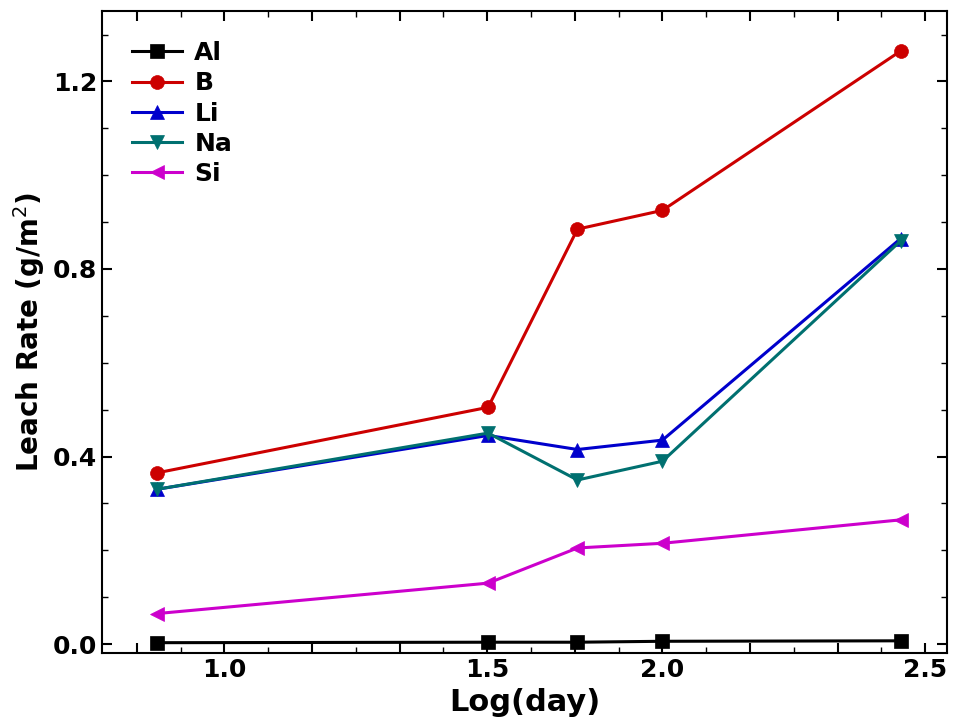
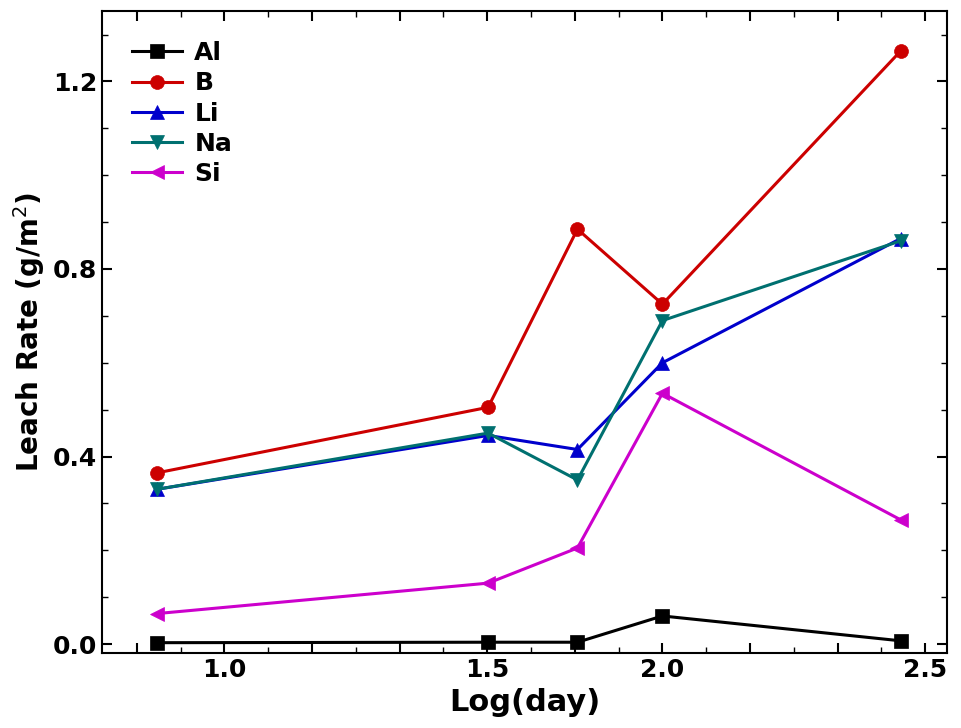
Al/2.0: 0.006 -> 0.060
B/2.0: 0.925 -> 0.725
Li/2.0: 0.435 -> 0.600
Na/2.0: 0.39 -> 0.69
Si/2.0: 0.215 -> 0.535
